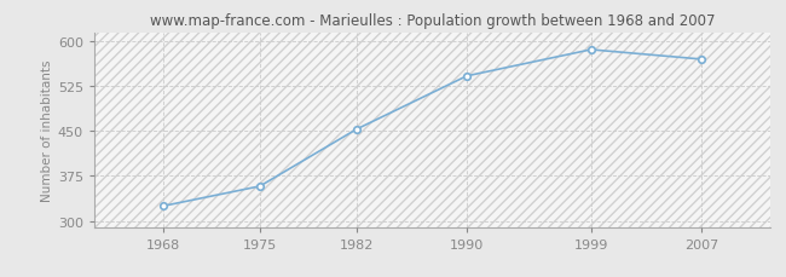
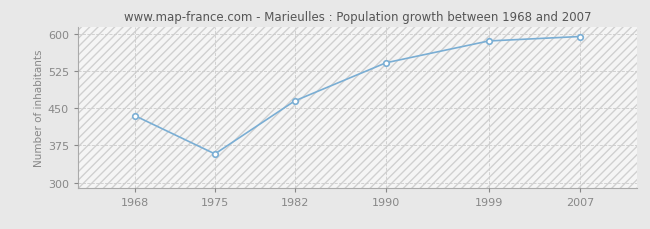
1968: 325 -> 435
1982: 453 -> 465
2007: 570 -> 595
